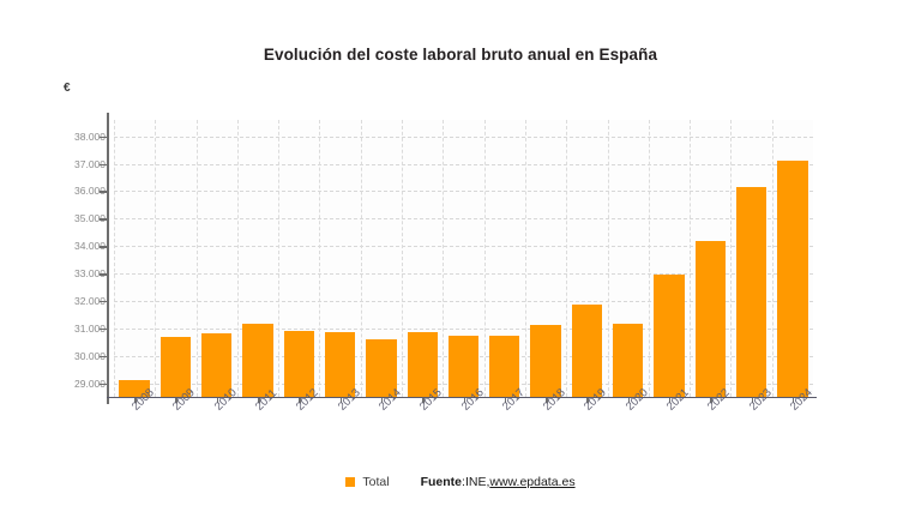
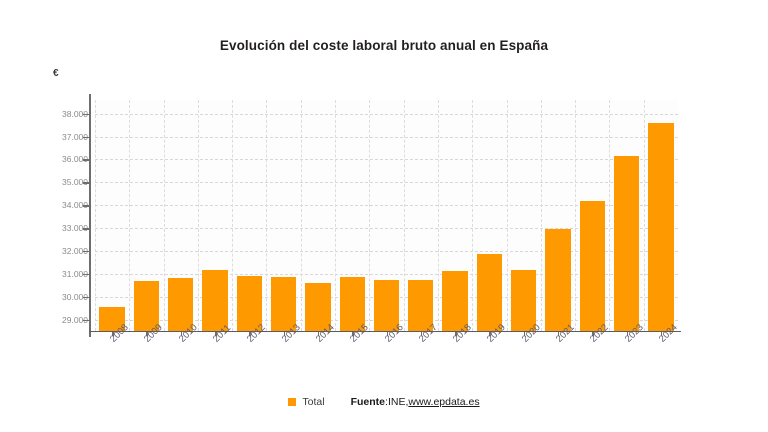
2008: 29100 -> 29600
2024: 37100 -> 37600
